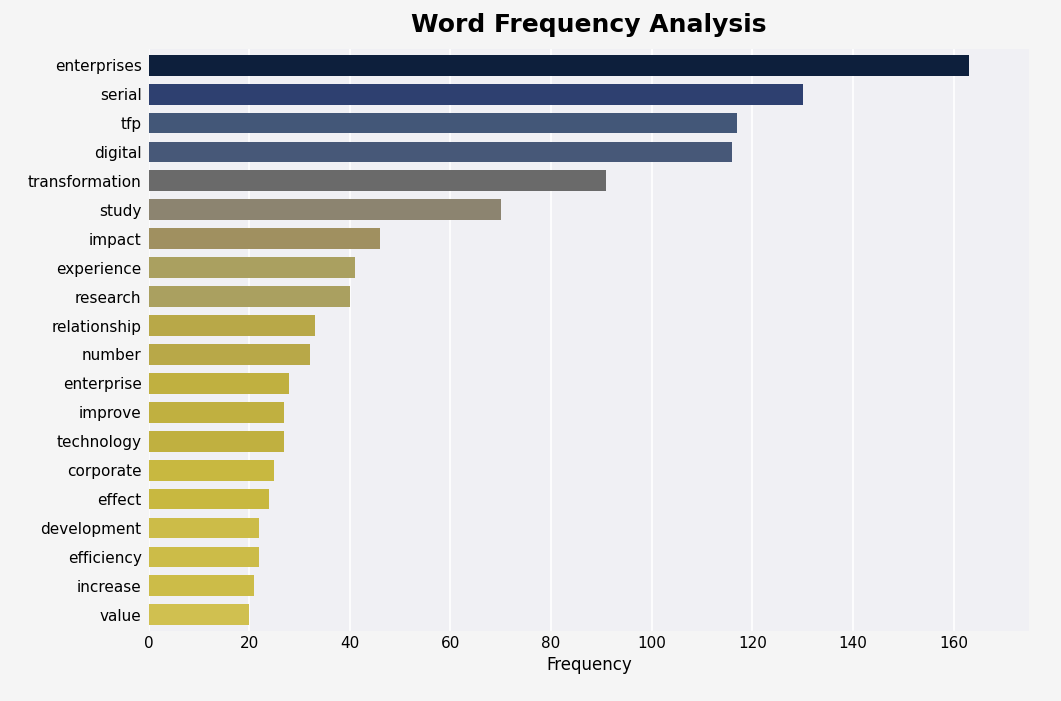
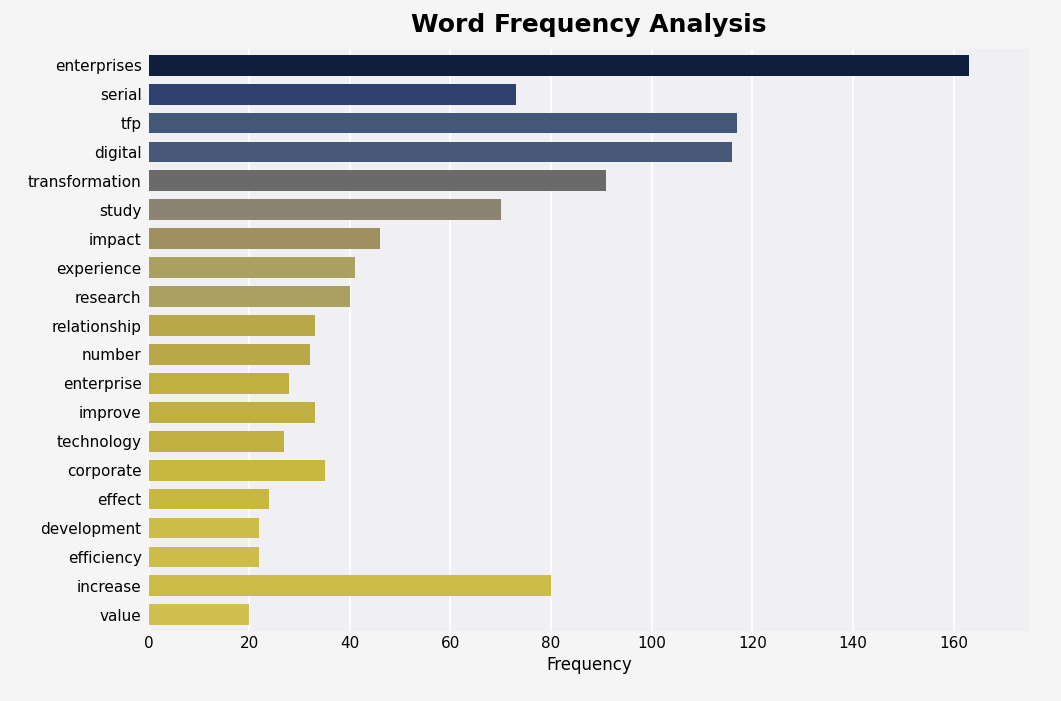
serial: 130 -> 73
improve: 27 -> 33
corporate: 25 -> 35
increase: 21 -> 80
